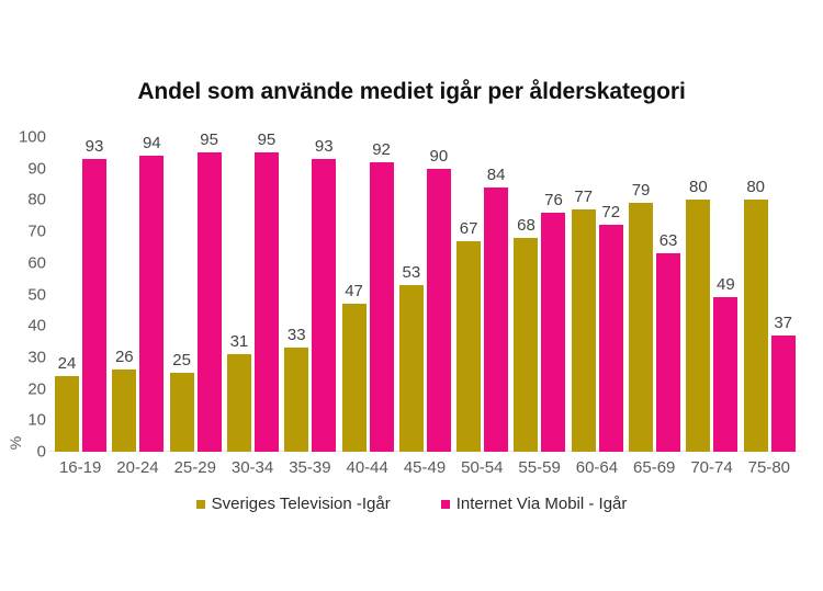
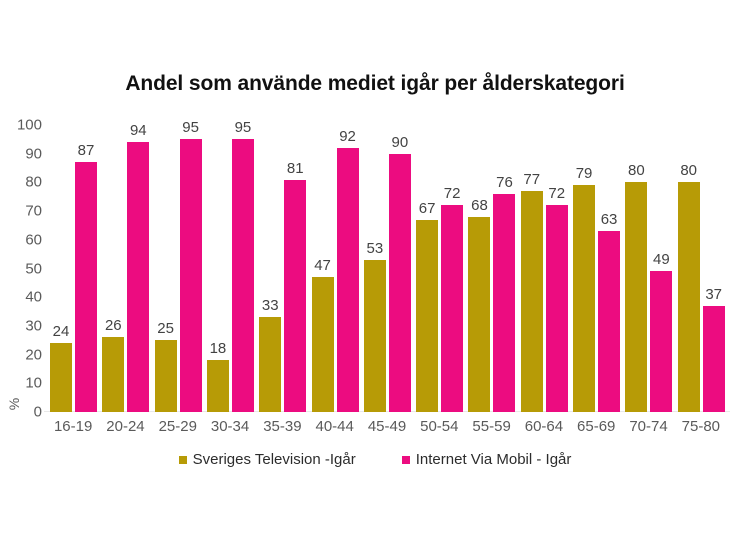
Internet Via Mobil - Igår/16-19: 93 -> 87
Sveriges Television -Igår/30-34: 31 -> 18
Internet Via Mobil - Igår/35-39: 93 -> 81
Internet Via Mobil - Igår/50-54: 84 -> 72
